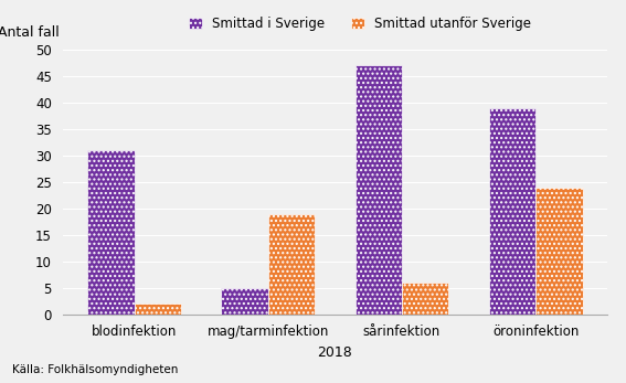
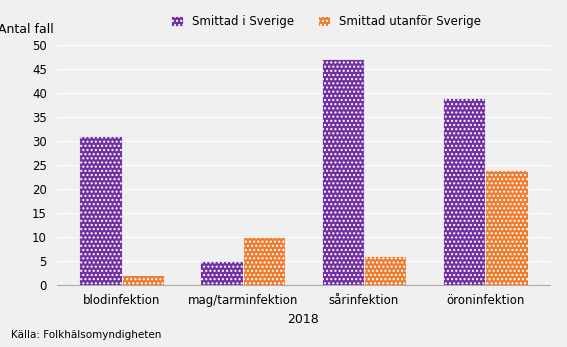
Smittad utanför Sverige/mag/tarminfektion: 19 -> 10
